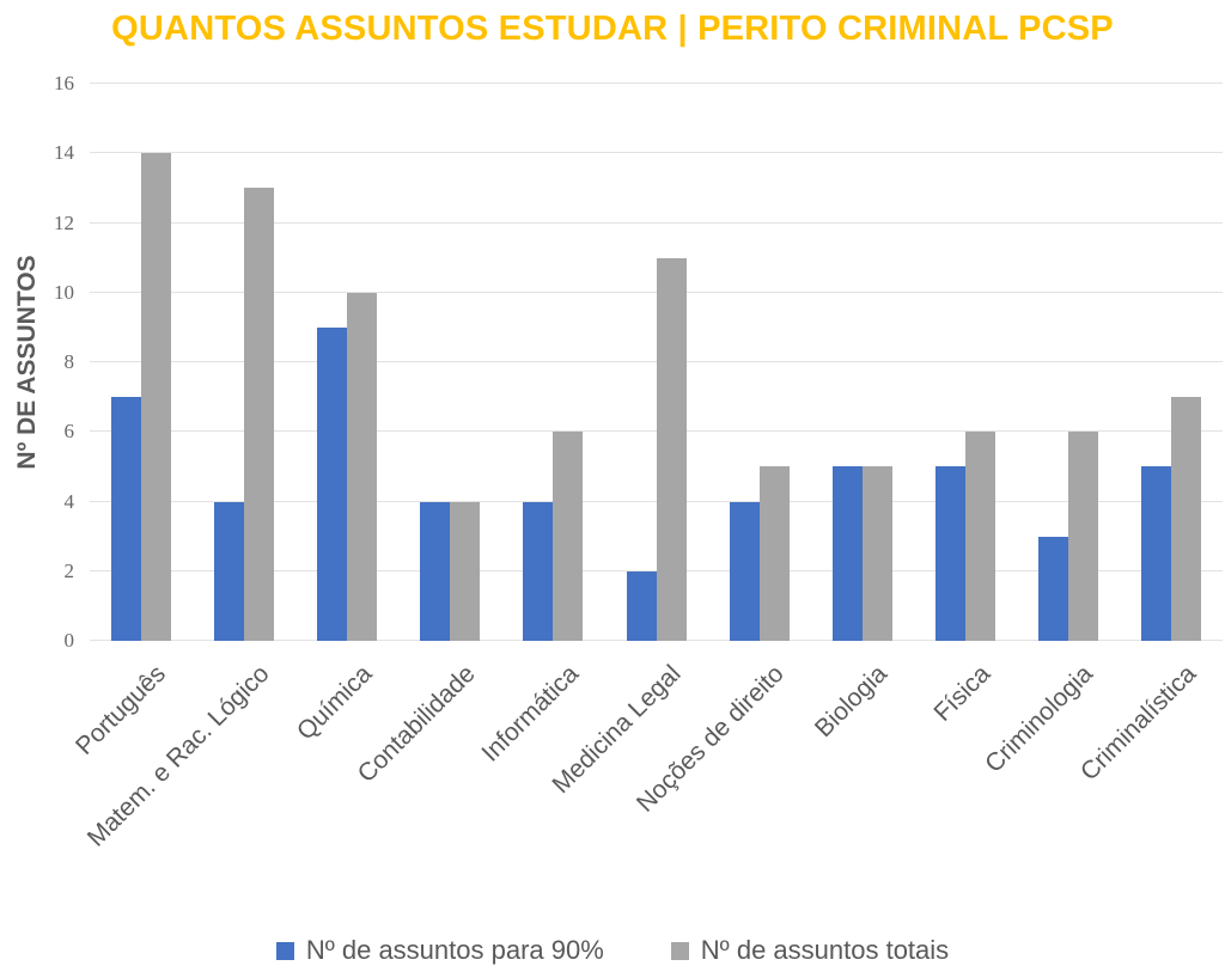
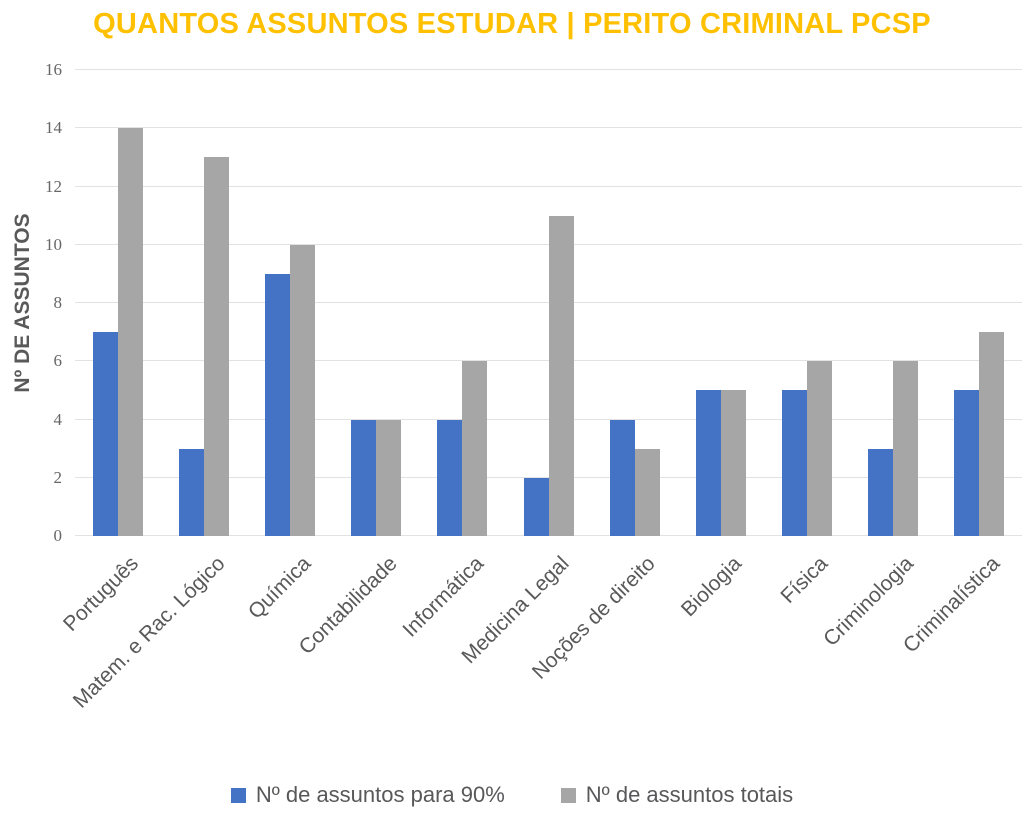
Nº de assuntos para 90%/Matem. e Rac. Lógico: 4 -> 3
Nº de assuntos totais/Noções de direito: 5 -> 3
